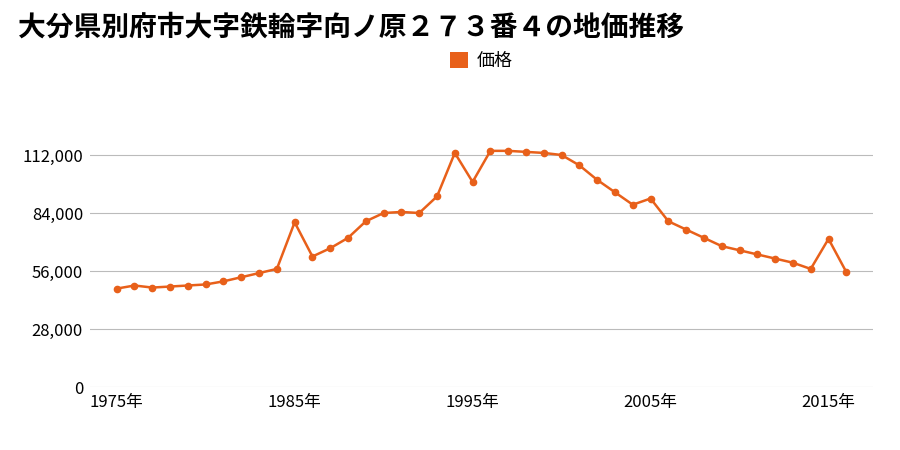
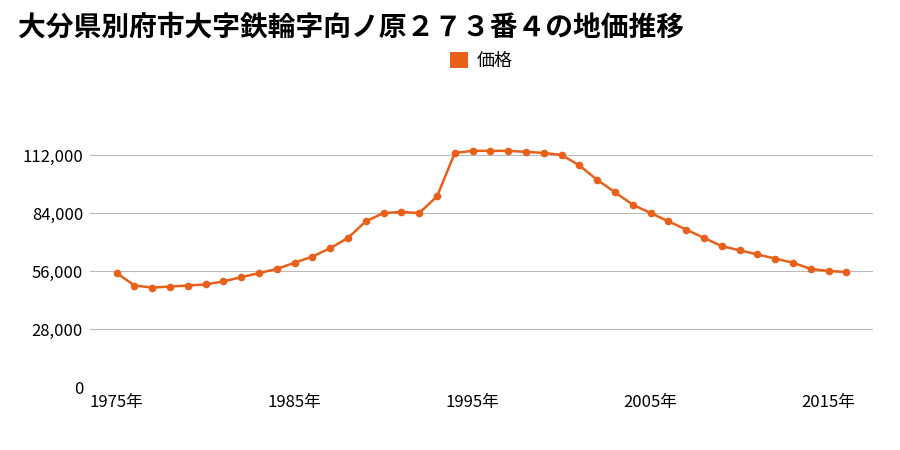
1975年: 47,500 -> 55,000
1985年: 79,500 -> 60,000
1995年: 99,000 -> 114,000
2005年: 91,000 -> 84,000
2015年: 71,500 -> 56,000
